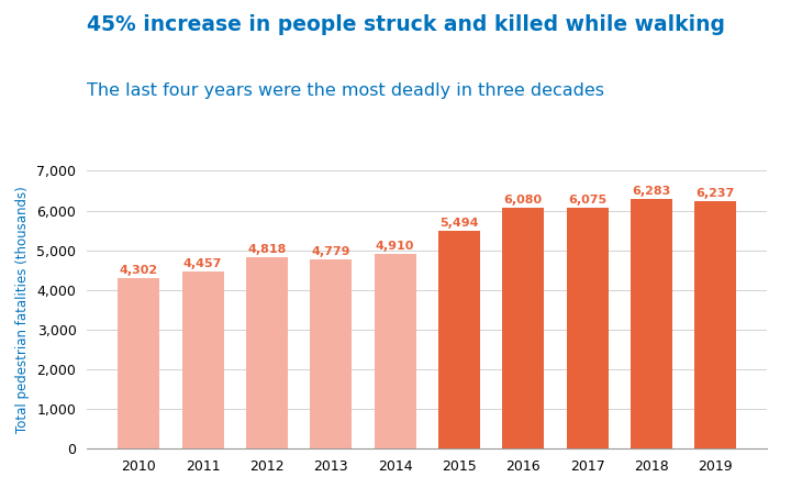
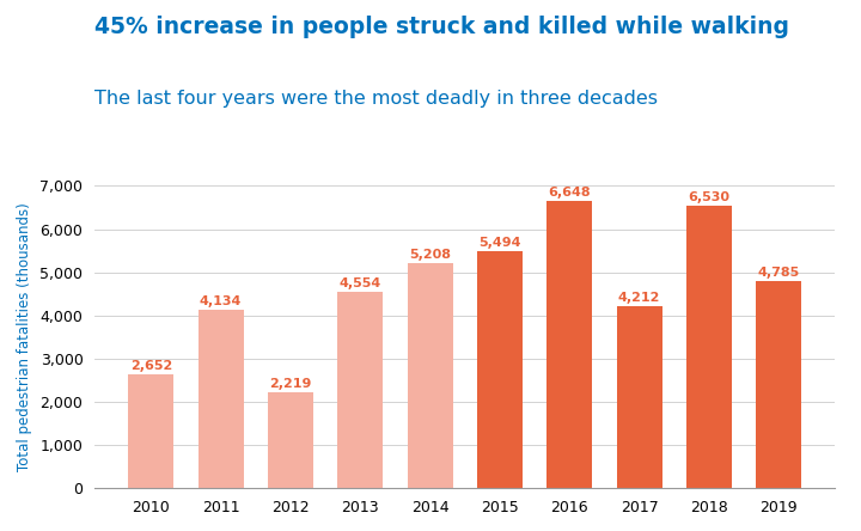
2010: 4,302 -> 2,652
2011: 4,457 -> 4,134
2012: 4,818 -> 2,219
2013: 4,779 -> 4,554
2014: 4,910 -> 5,208
2016: 6,080 -> 6,648
2017: 6,075 -> 4,212
2018: 6,283 -> 6,530
2019: 6,237 -> 4,785
